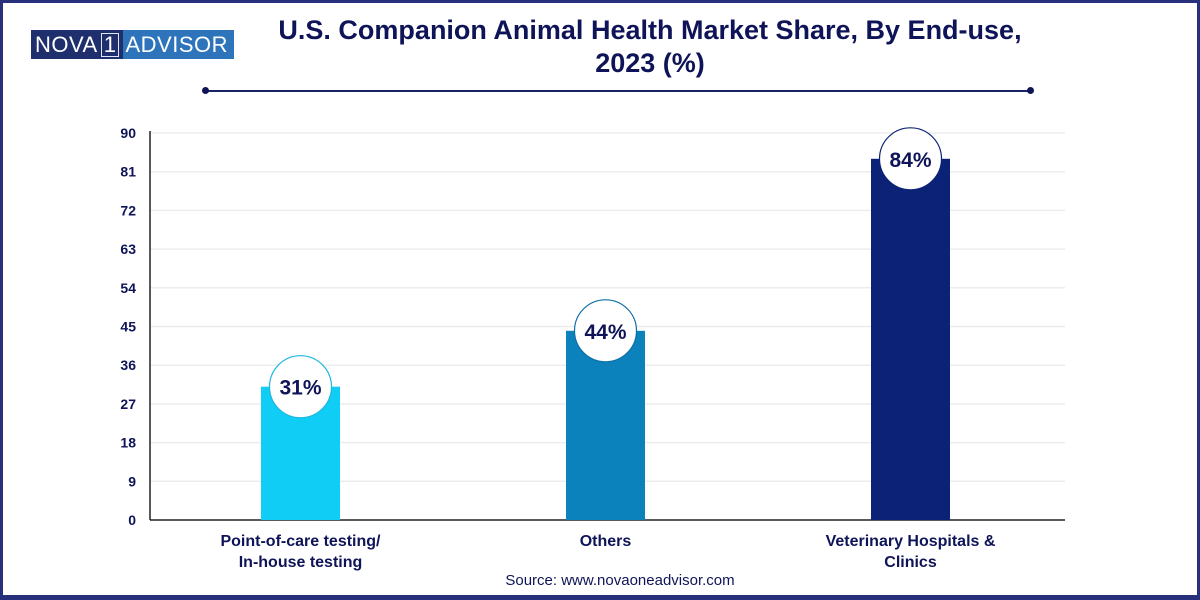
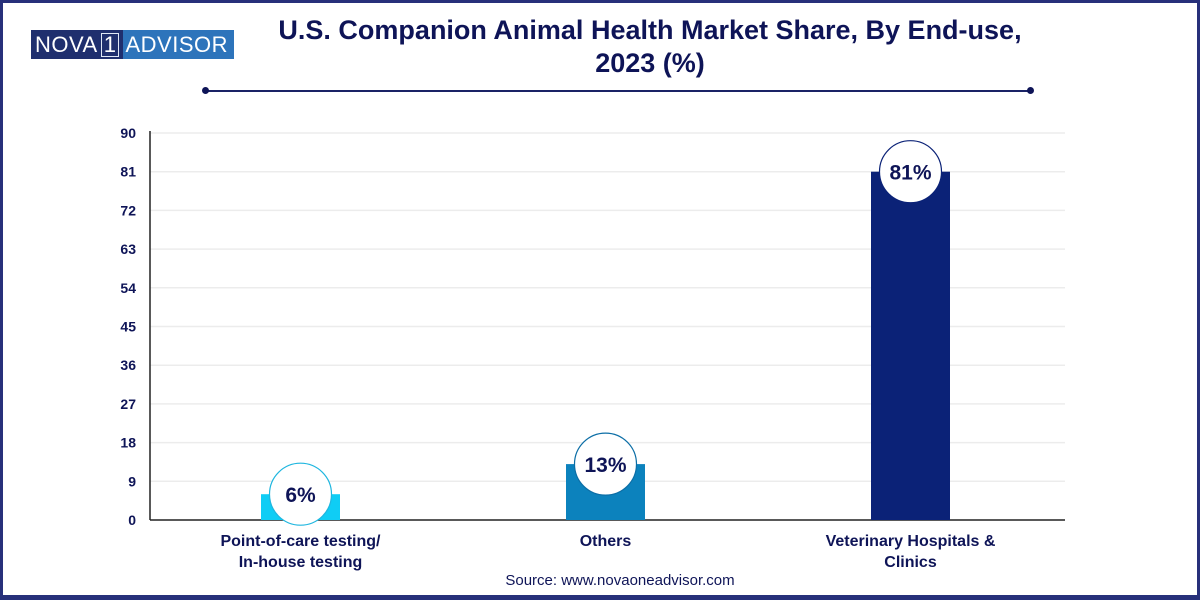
Point-of-care testing/ In-house testing: 31% -> 6%
Others: 44% -> 13%
Veterinary Hospitals & Clinics: 84% -> 81%
